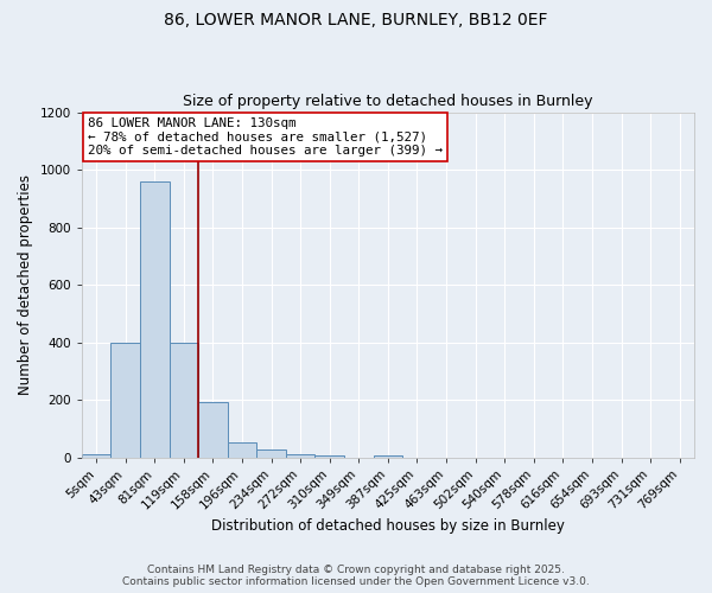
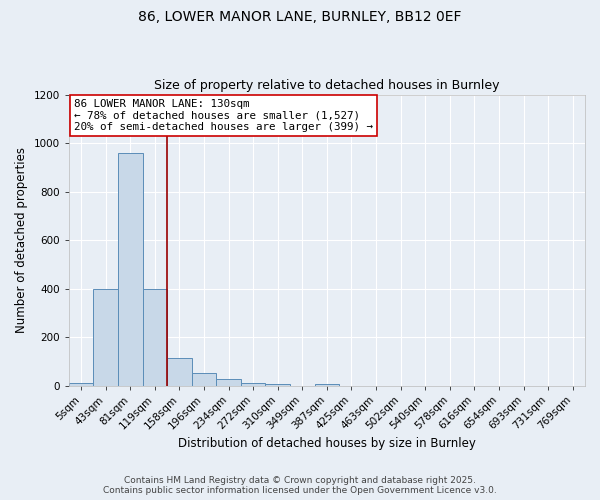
158sqm: 190 -> 115
